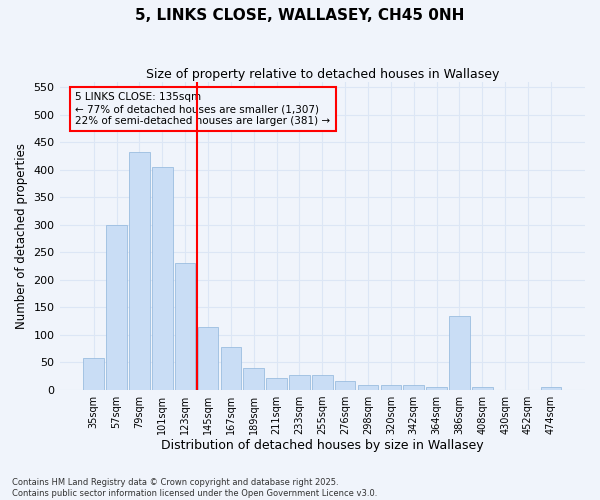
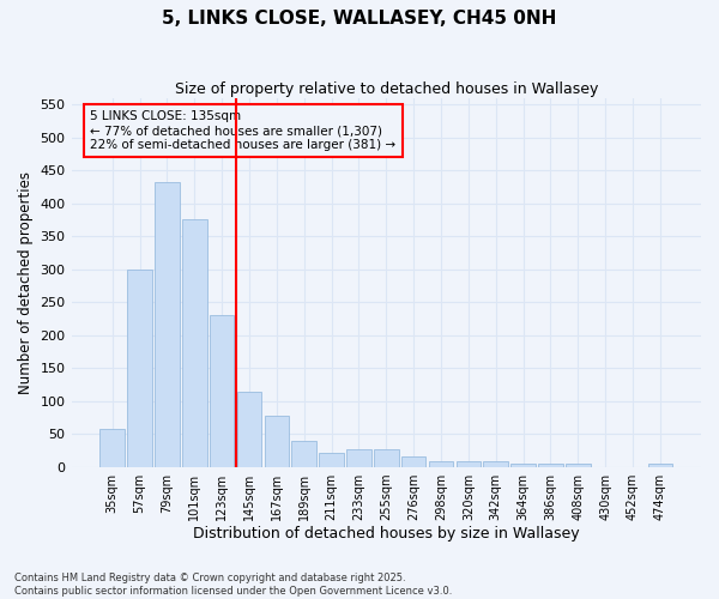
101sqm: 404 -> 375
386sqm: 134 -> 4
